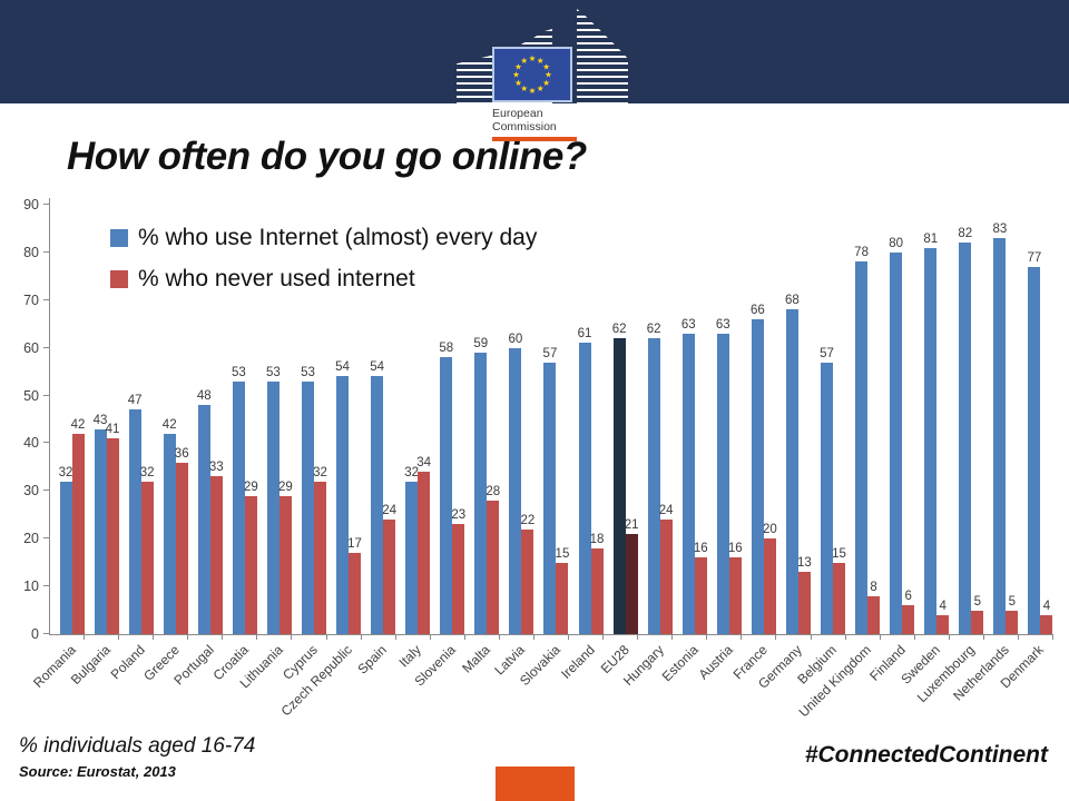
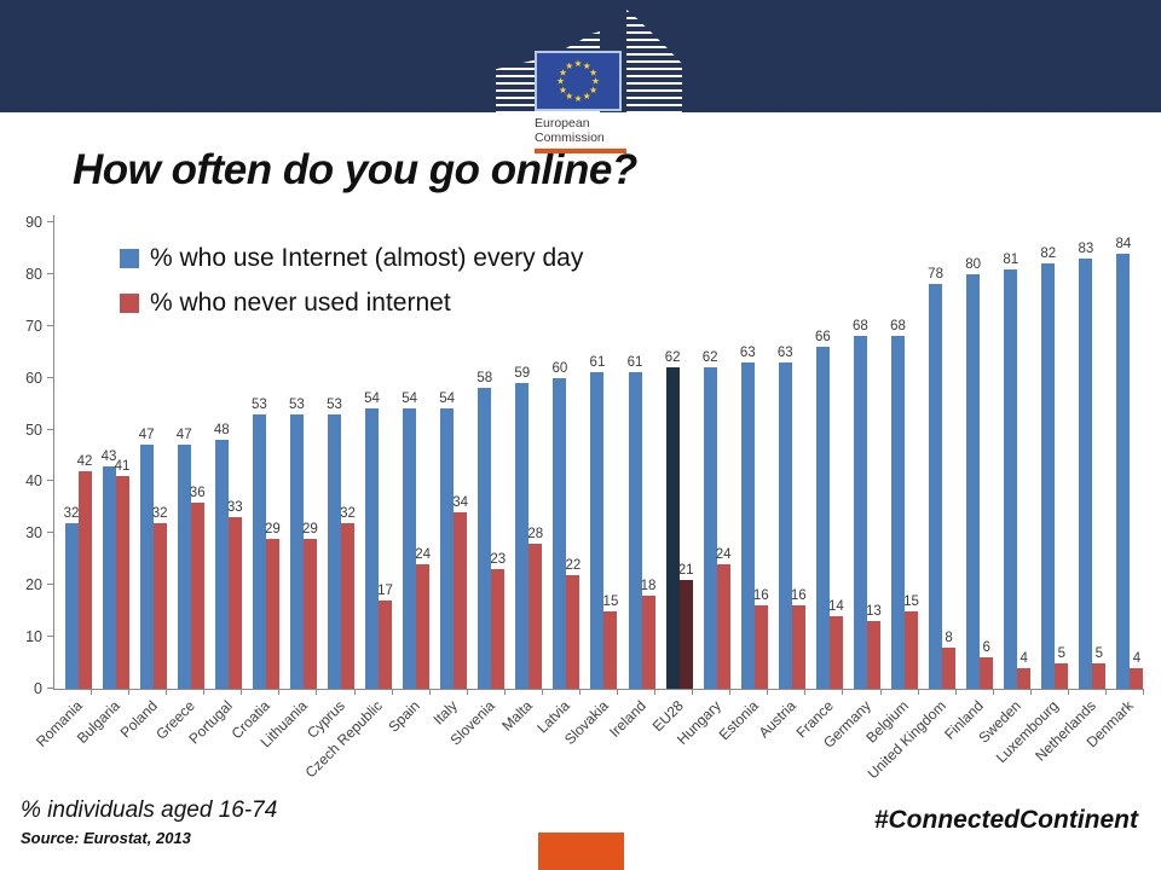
% who use Internet (almost) every day/Greece: 42 -> 47
% who use Internet (almost) every day/Italy: 32 -> 54
% who use Internet (almost) every day/Slovakia: 57 -> 61
% who never used internet/France: 20 -> 14
% who use Internet (almost) every day/Belgium: 57 -> 68
% who use Internet (almost) every day/Denmark: 77 -> 84
